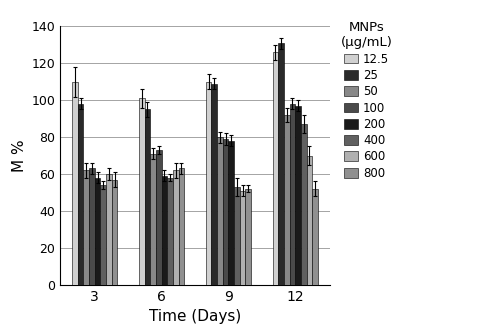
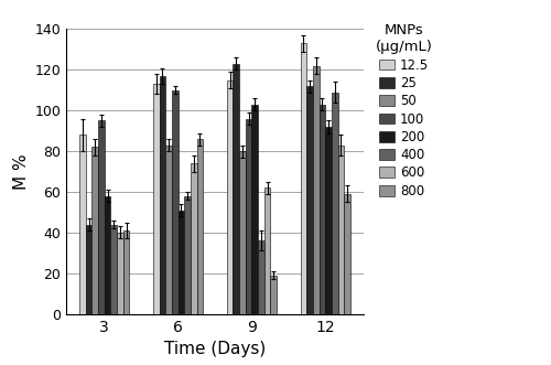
12.5/3: 110 -> 88
25/3: 98 -> 44
50/3: 62 -> 82
100/3: 63 -> 95
400/3: 54 -> 44
600/3: 60 -> 40
800/3: 57 -> 41
12.5/6: 101 -> 113
25/6: 95 -> 117
50/6: 71 -> 83
100/6: 73 -> 110
200/6: 59 -> 51
600/6: 62 -> 74
800/6: 63 -> 86
12.5/9: 110 -> 115
25/9: 109 -> 123
100/9: 79 -> 96
200/9: 78 -> 103
400/9: 53 -> 36
600/9: 51 -> 62
800/9: 52 -> 19
12.5/12: 126 -> 133
25/12: 131 -> 112
50/12: 92 -> 122
100/12: 98 -> 103
200/12: 97 -> 92
400/12: 87 -> 109
600/12: 70 -> 83
800/12: 52 -> 59
